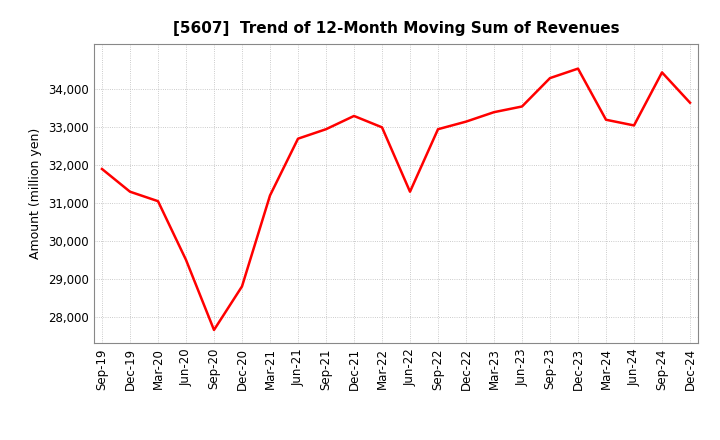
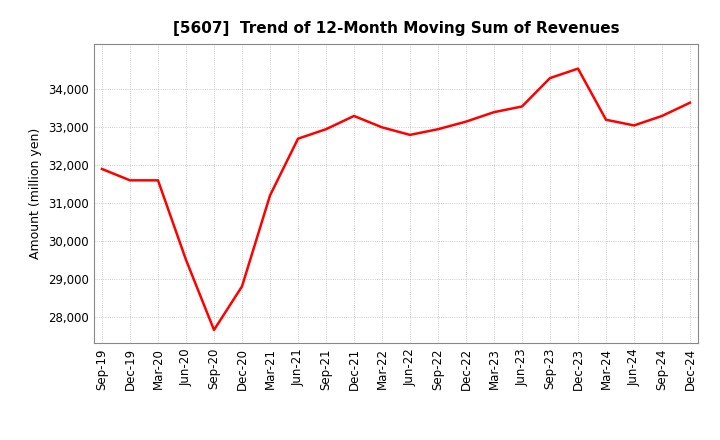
Dec-19: 31,300 -> 31,600
Mar-20: 31,050 -> 31,600
Jun-22: 31,300 -> 32,800
Sep-24: 34,450 -> 33,300
